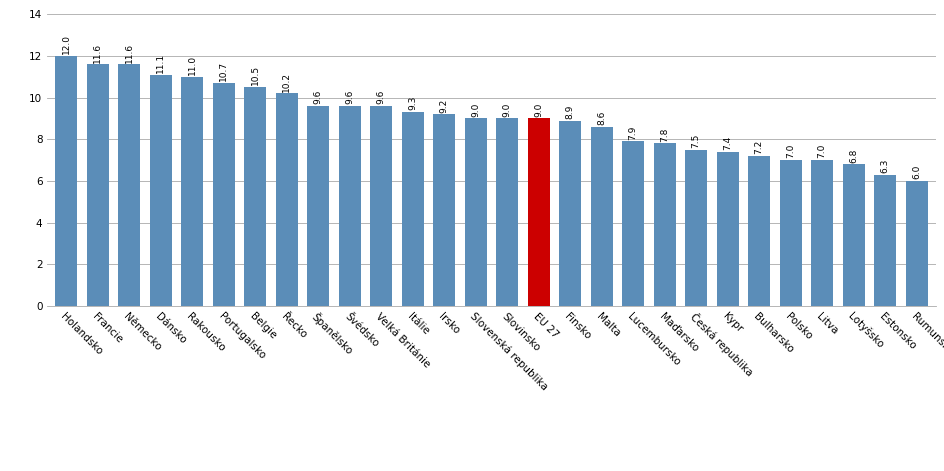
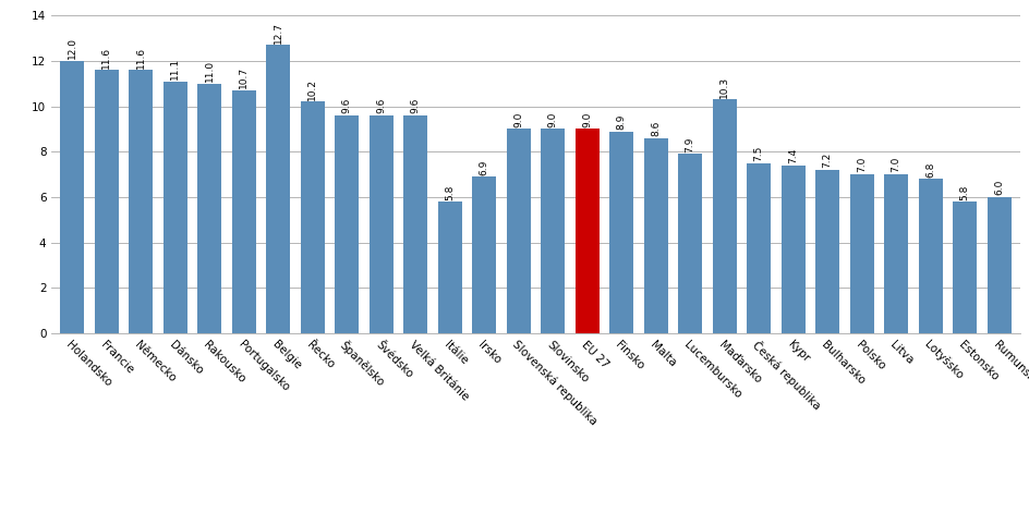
Belgie: 10.5 -> 12.7
Itálie: 9.3 -> 5.8
Irsko: 9.2 -> 6.9
Maďarsko: 7.8 -> 10.3
Estonsko: 6.3 -> 5.8
